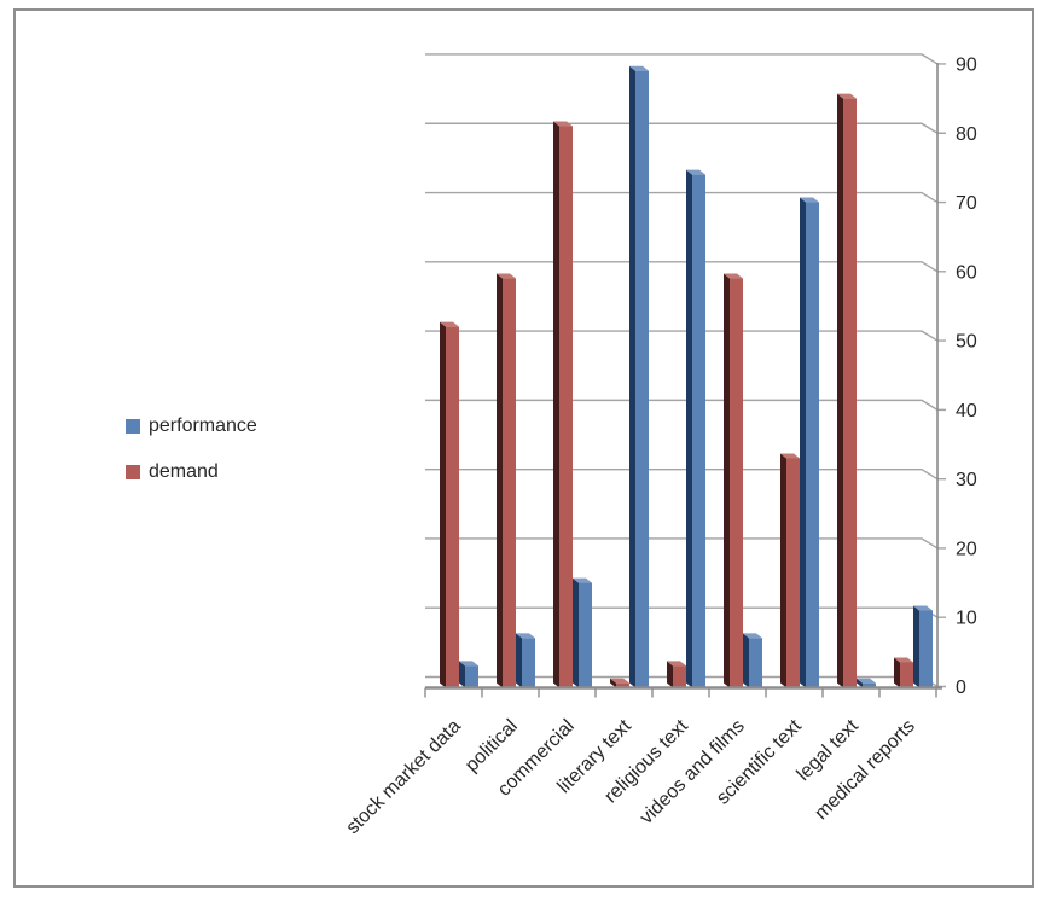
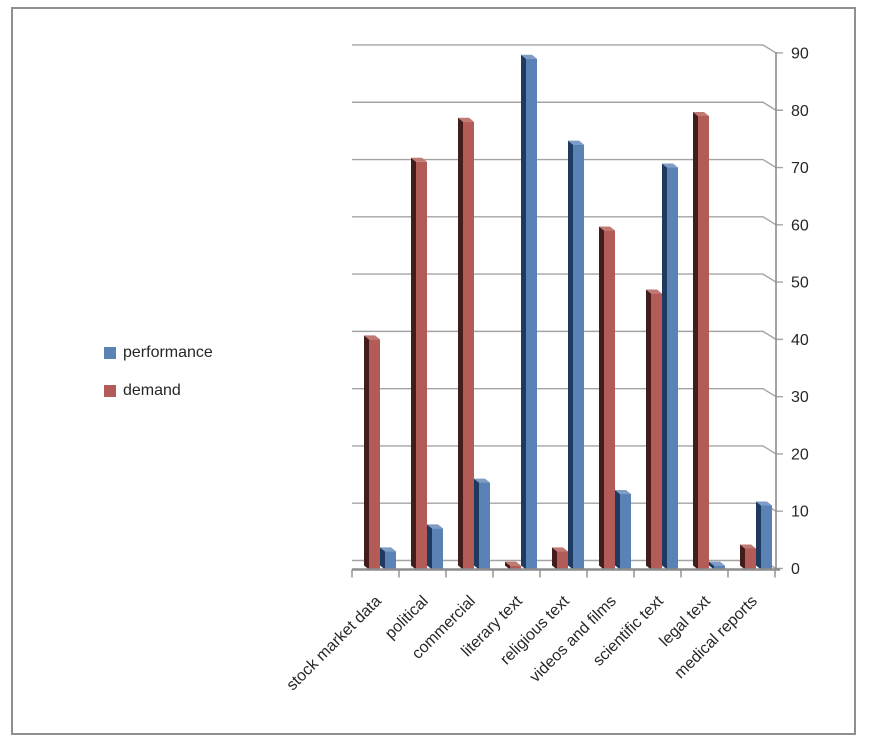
demand/stock market data: 52 -> 40
demand/political: 59 -> 71
demand/commercial: 81 -> 78
performance/videos and films: 7 -> 13
demand/scientific text: 33 -> 48
demand/legal text: 85 -> 79
